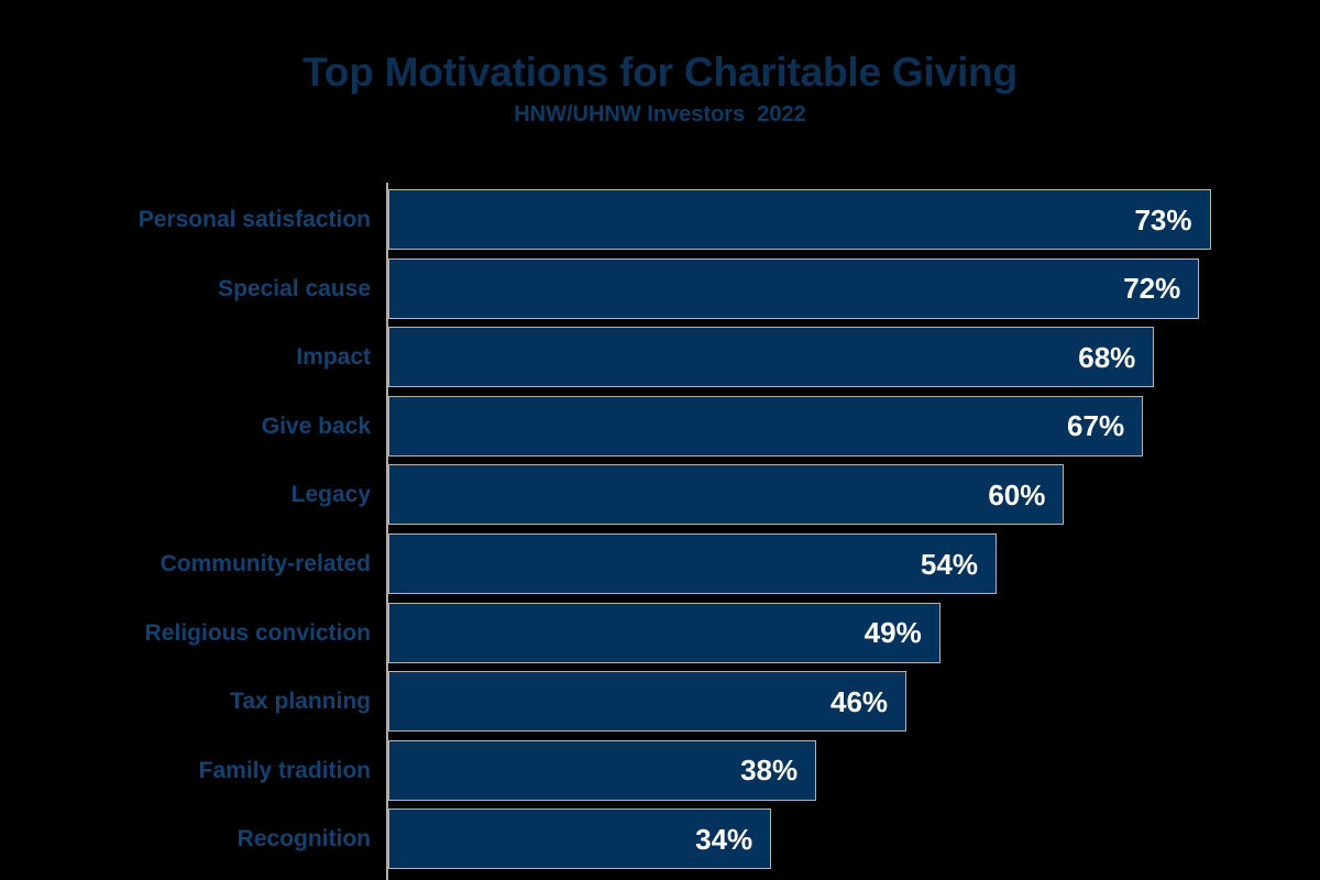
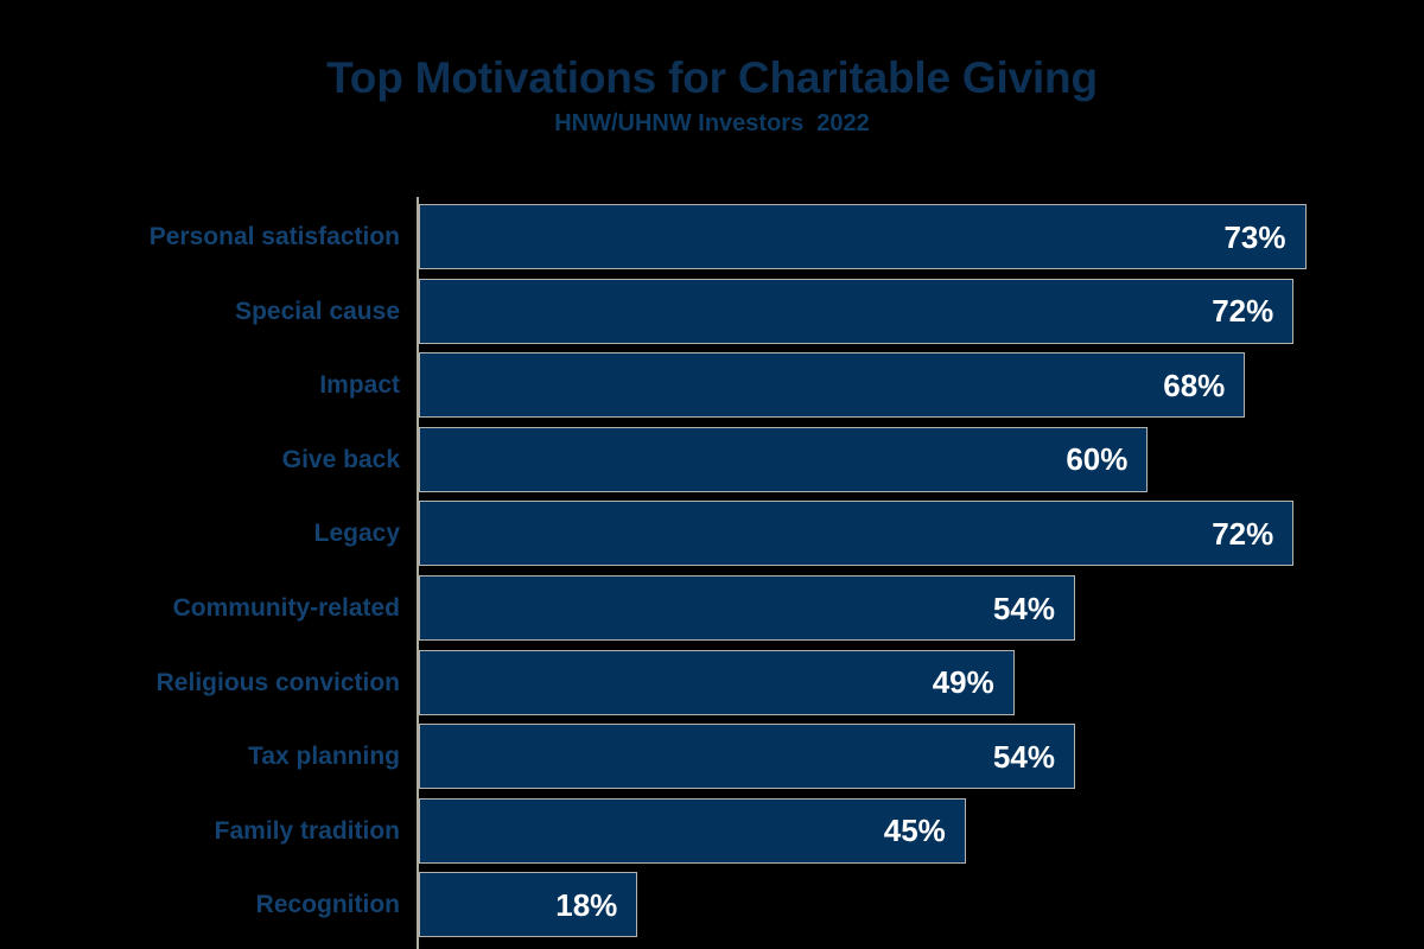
Give back: 67% -> 60%
Legacy: 60% -> 72%
Tax planning: 46% -> 54%
Family tradition: 38% -> 45%
Recognition: 34% -> 18%
